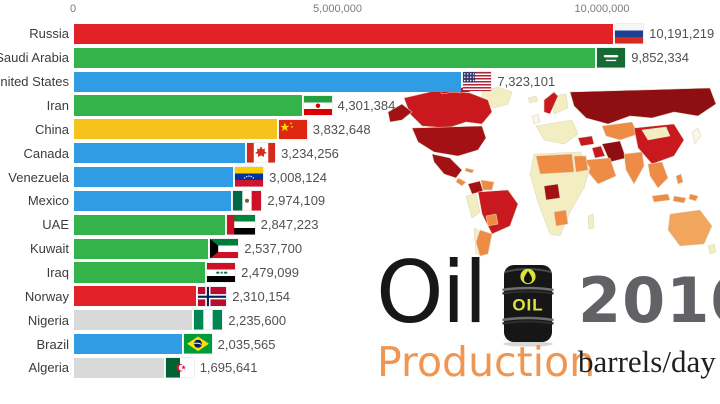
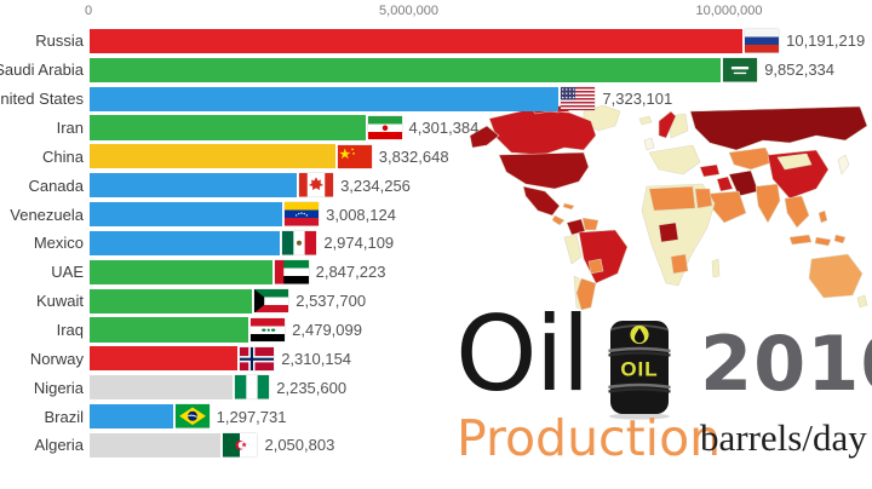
Brazil: 2,035,565 -> 1,297,731
Algeria: 1,695,641 -> 2,050,803
